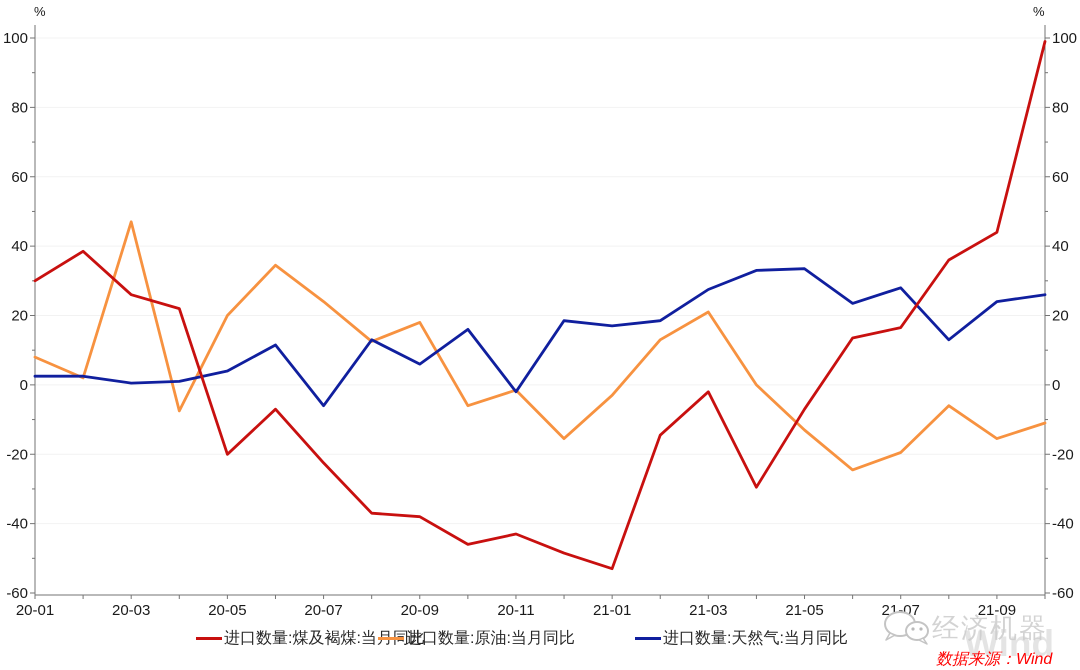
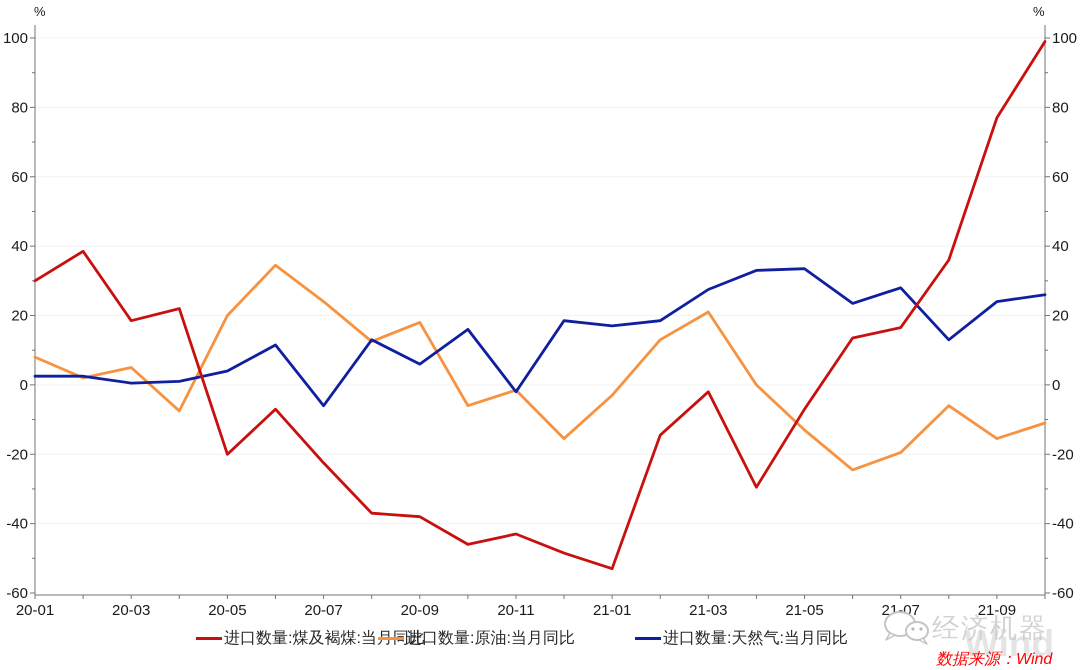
进口数量:煤及褐煤:当月同比/20-03: 26 -> 18
进口数量:原油:当月同比/20-03: 47 -> 5
进口数量:煤及褐煤:当月同比/21-09: 44 -> 77
